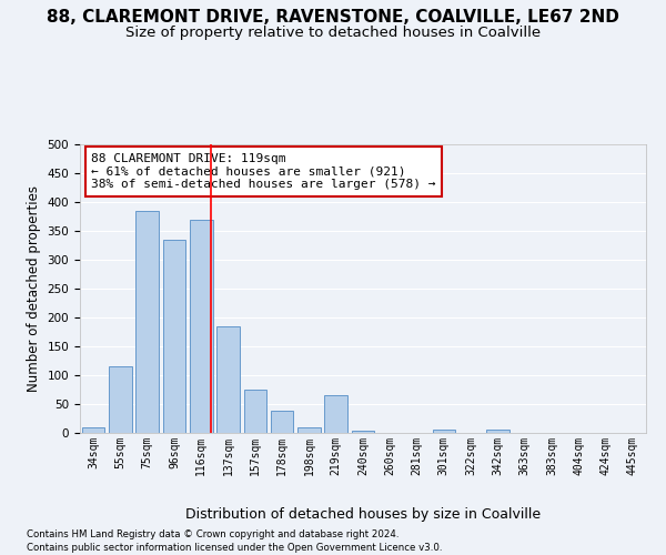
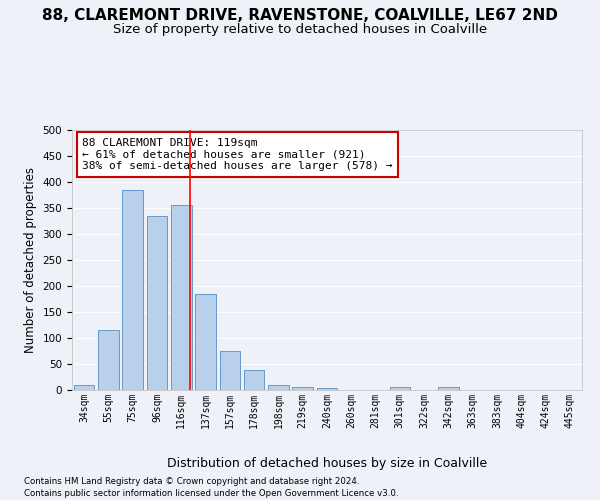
116sqm: 370 -> 355
219sqm: 66 -> 6
